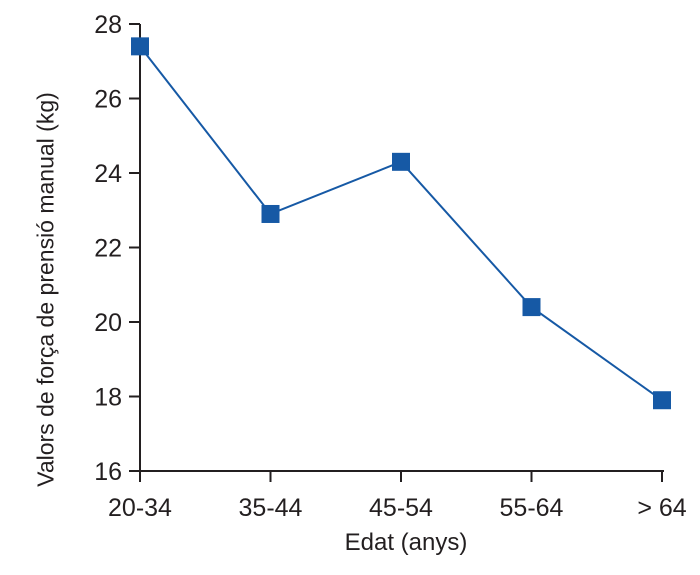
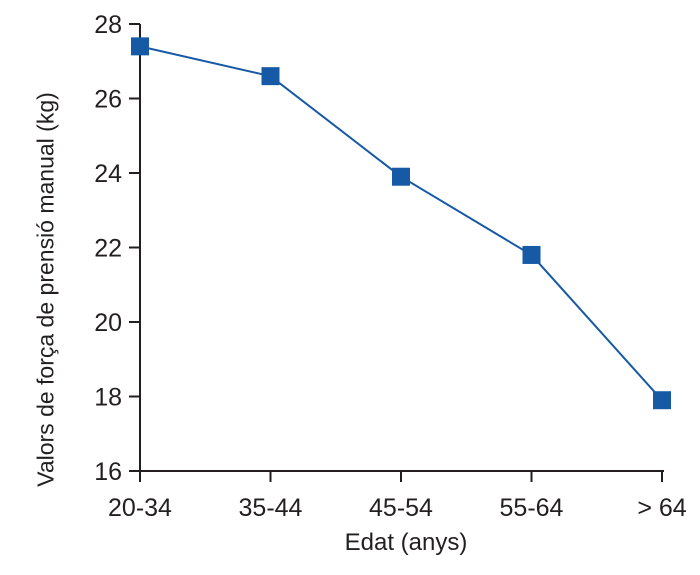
35-44: 22.9 -> 26.6
45-54: 24.3 -> 23.9
55-64: 20.4 -> 21.8
